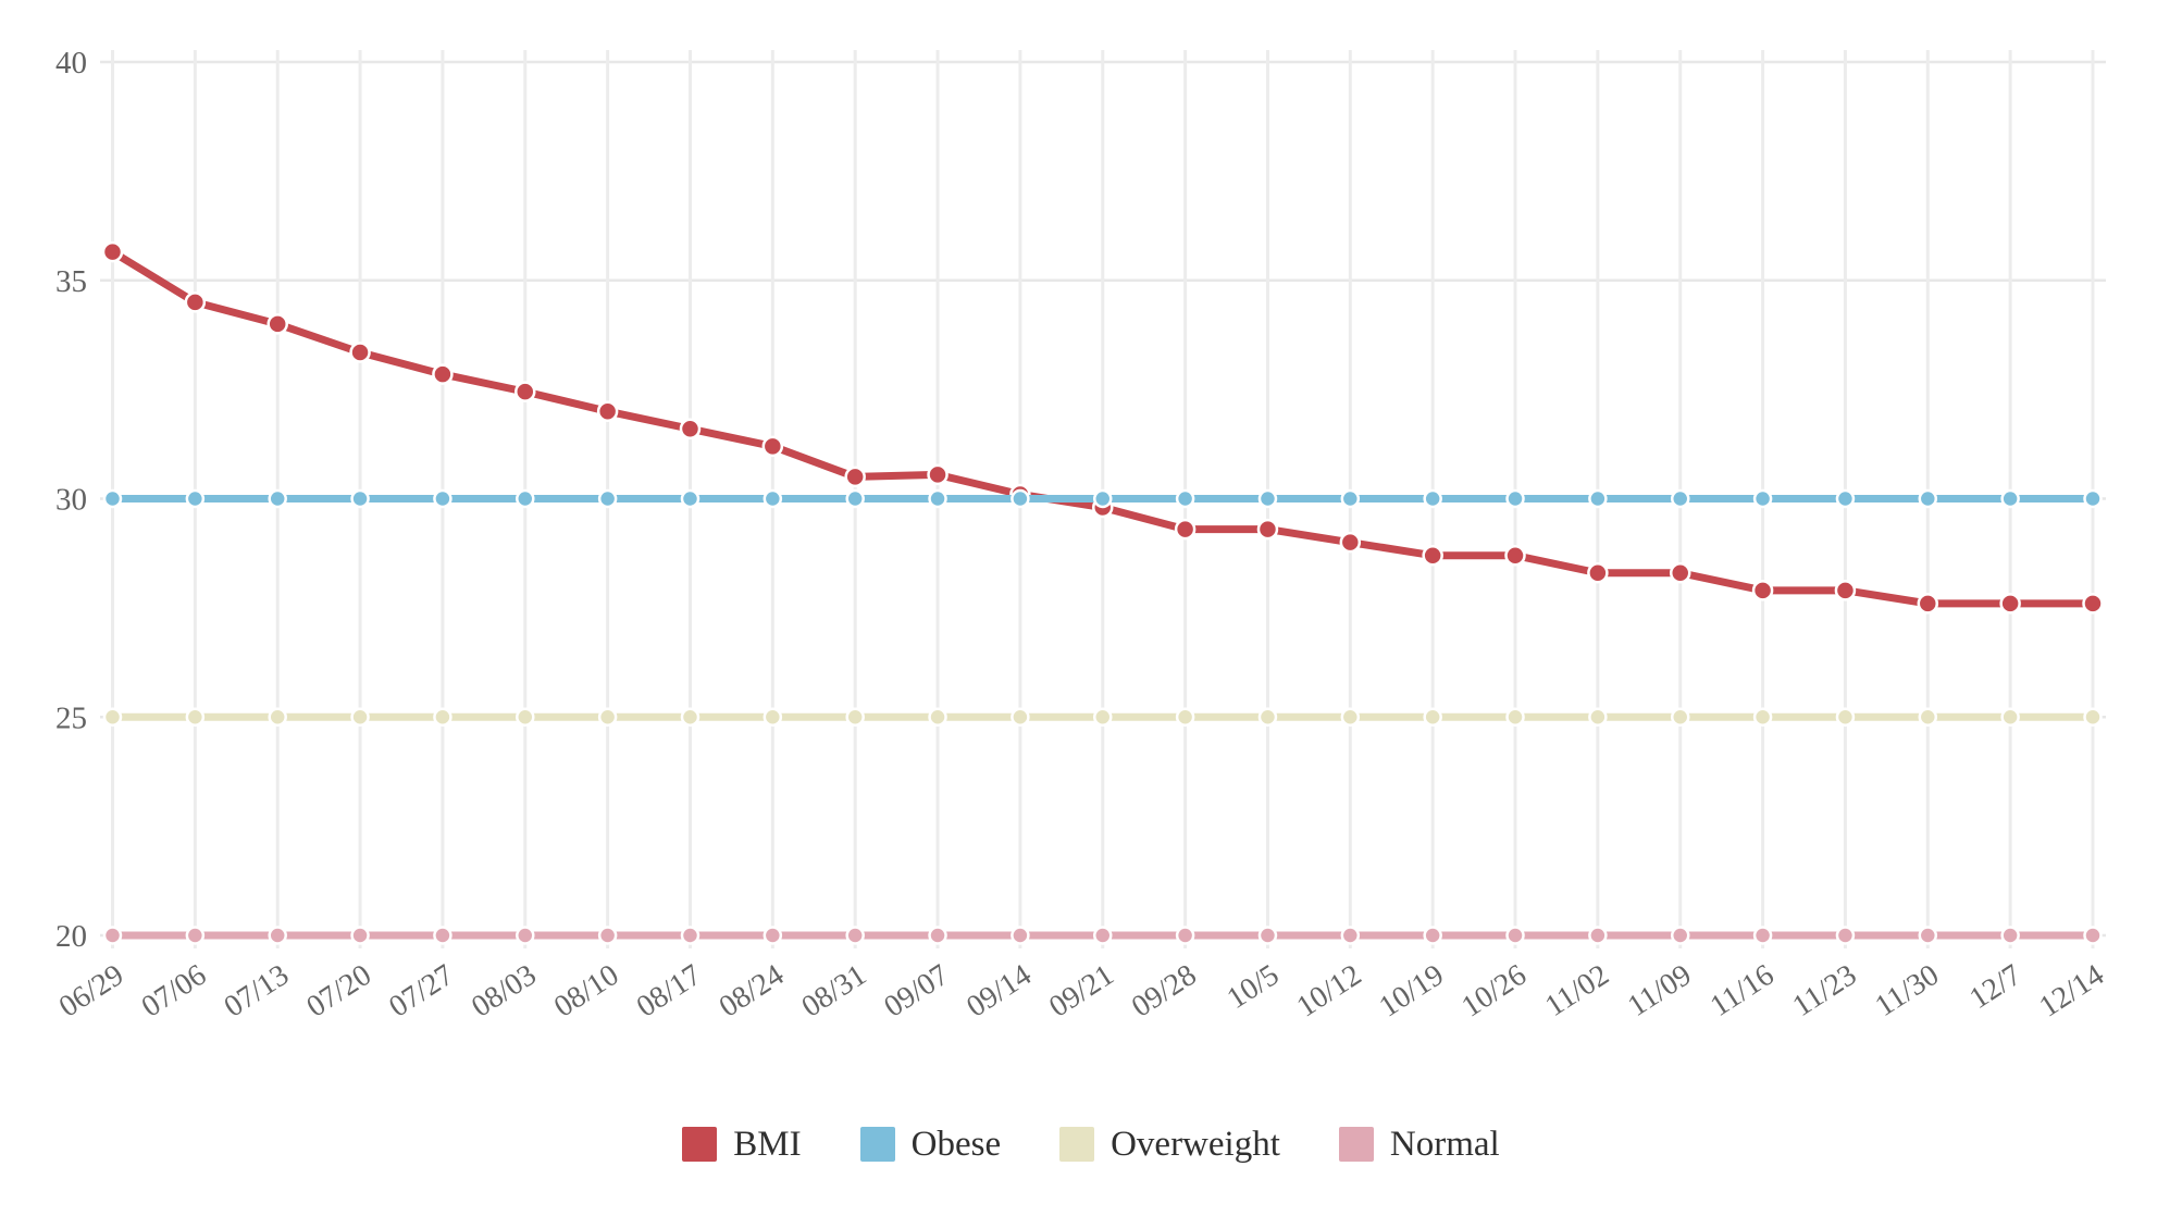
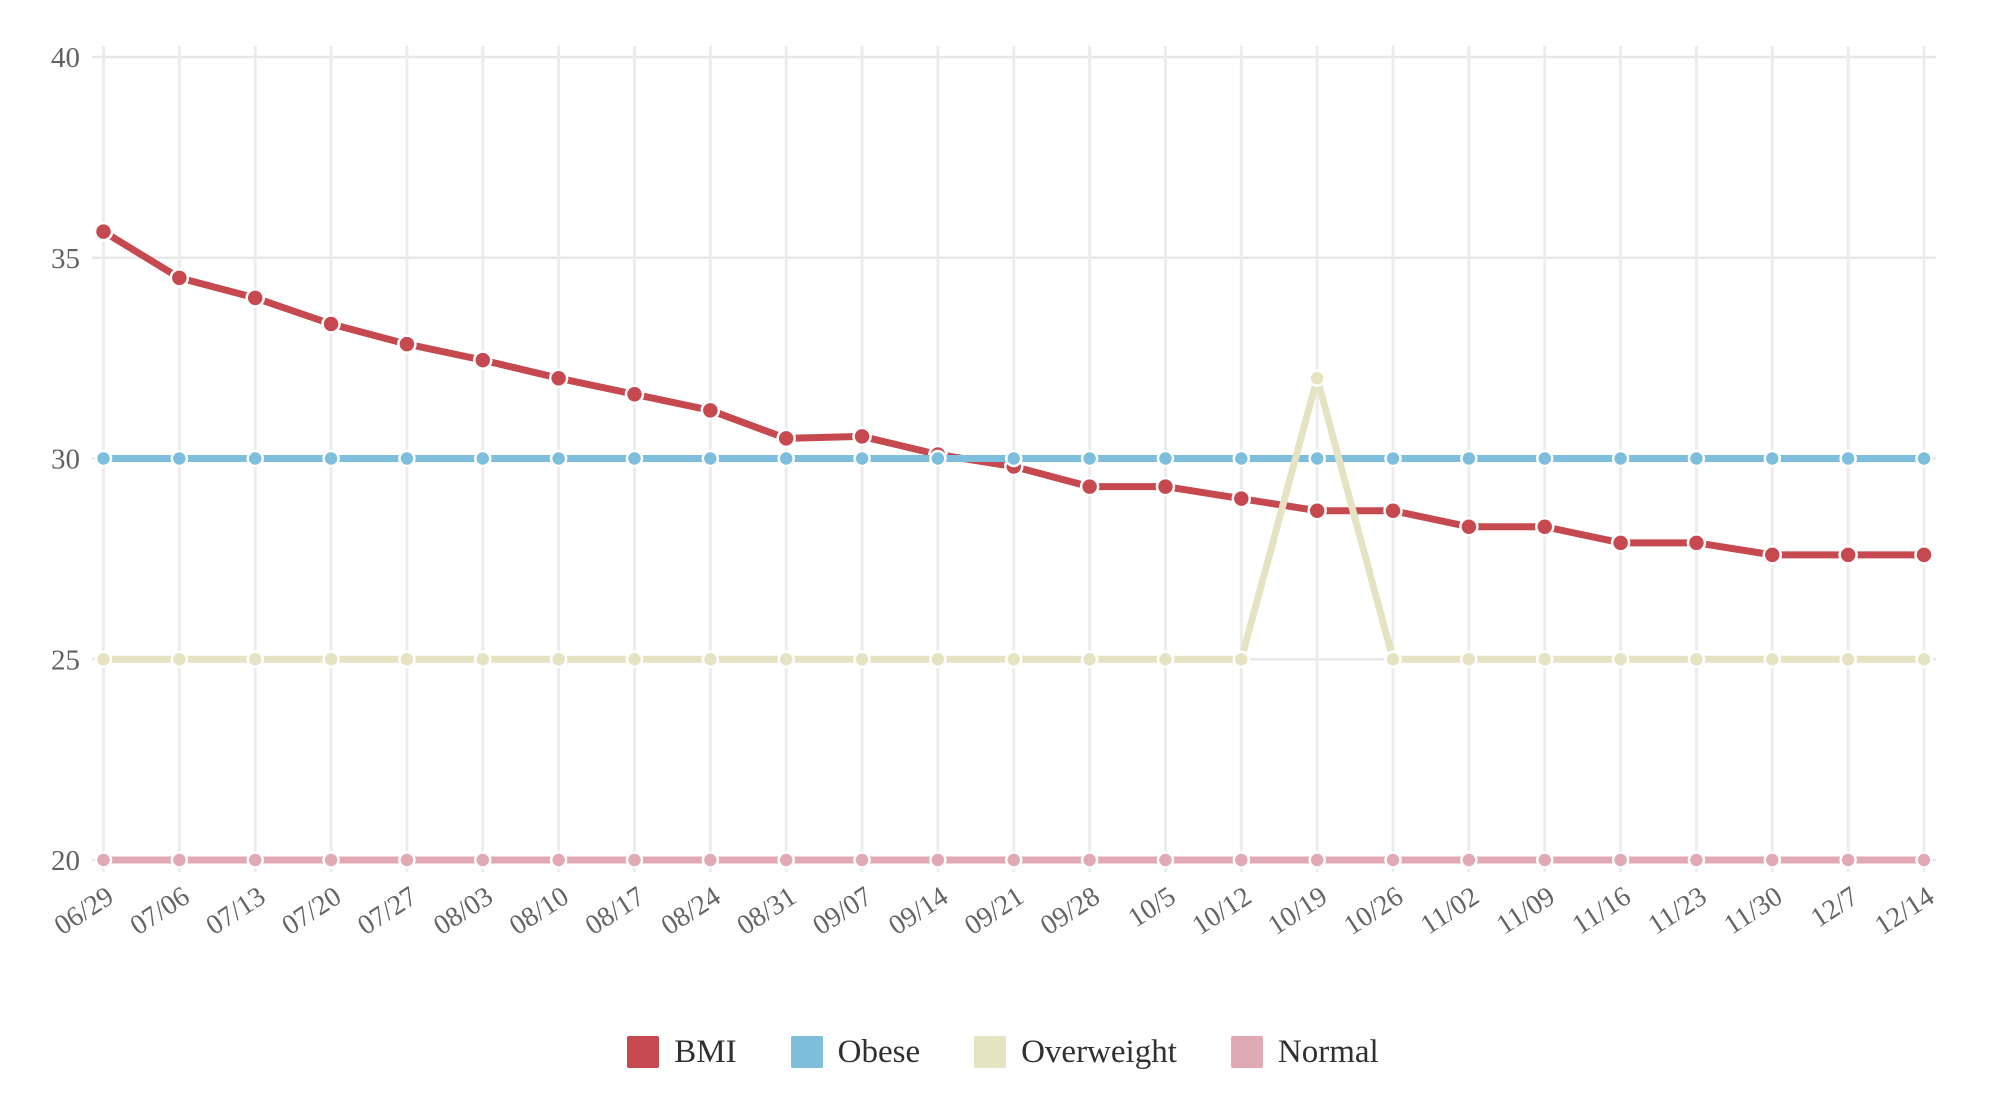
Overweight/10/19: 25 -> 32
